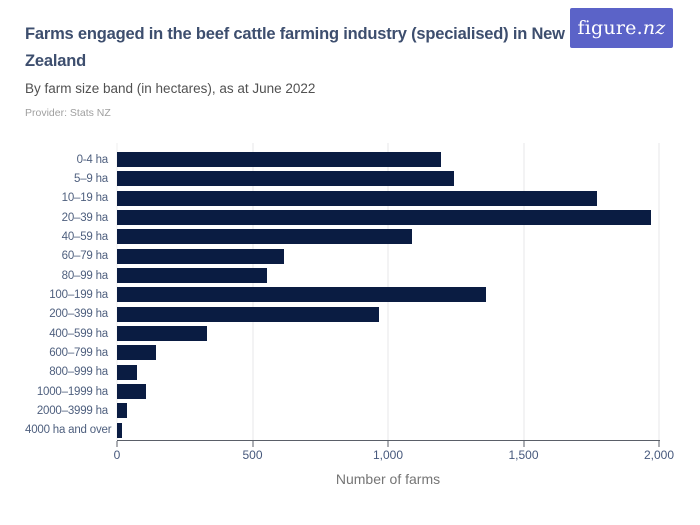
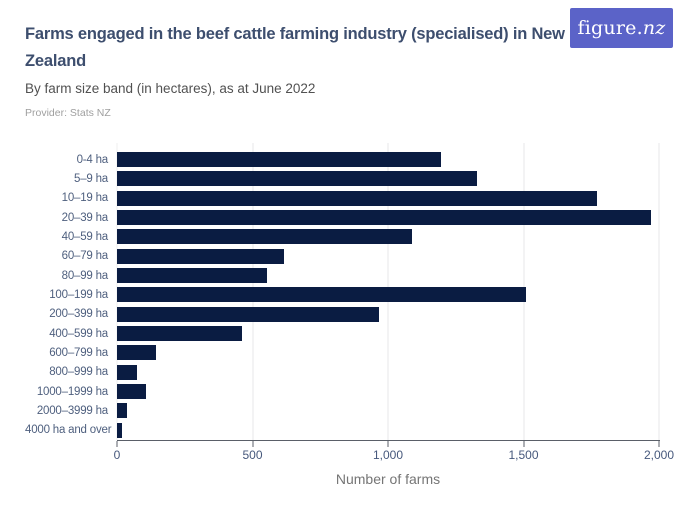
5–9 ha: 1240 -> 1330
100–199 ha: 1360 -> 1510
400–599 ha: 330 -> 460
